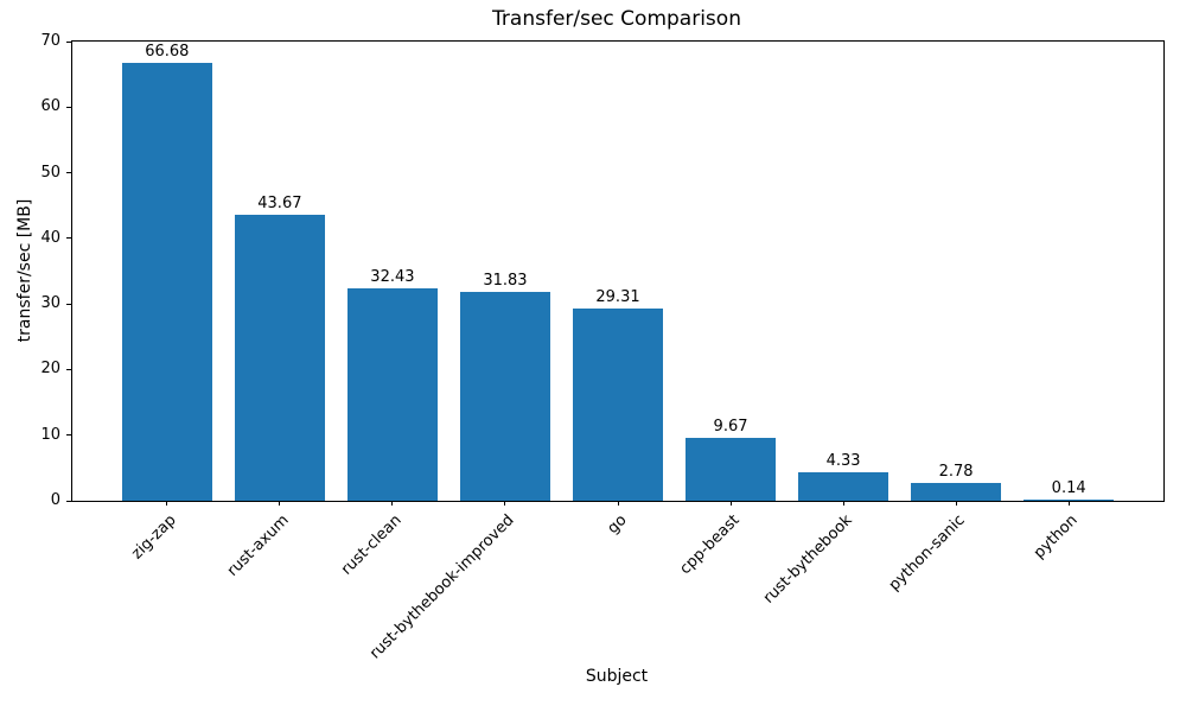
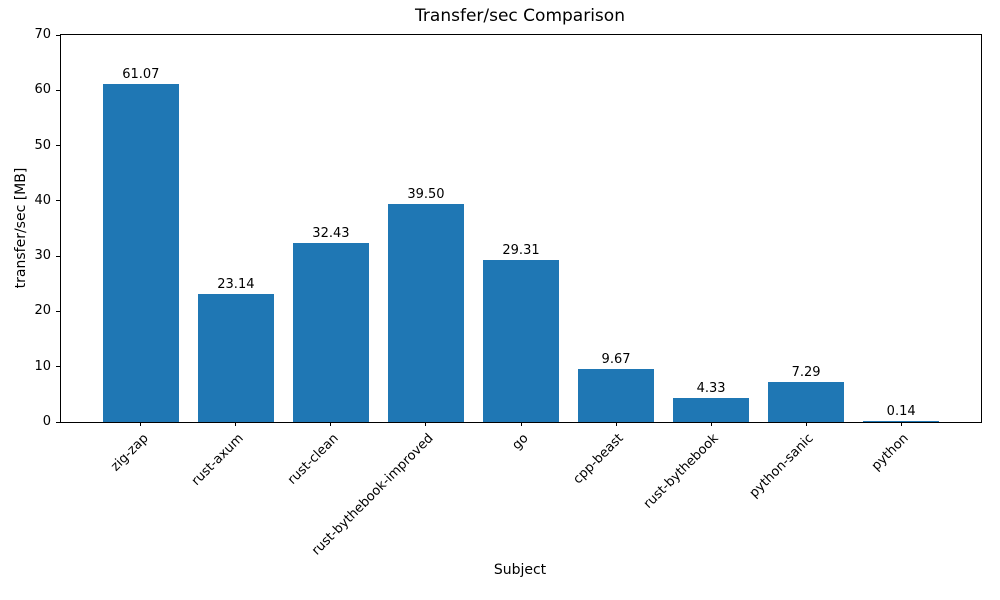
zig-zap: 66.68 -> 61.07
rust-axum: 43.67 -> 23.14
rust-bythebook-improved: 31.83 -> 39.50
python-sanic: 2.78 -> 7.29
